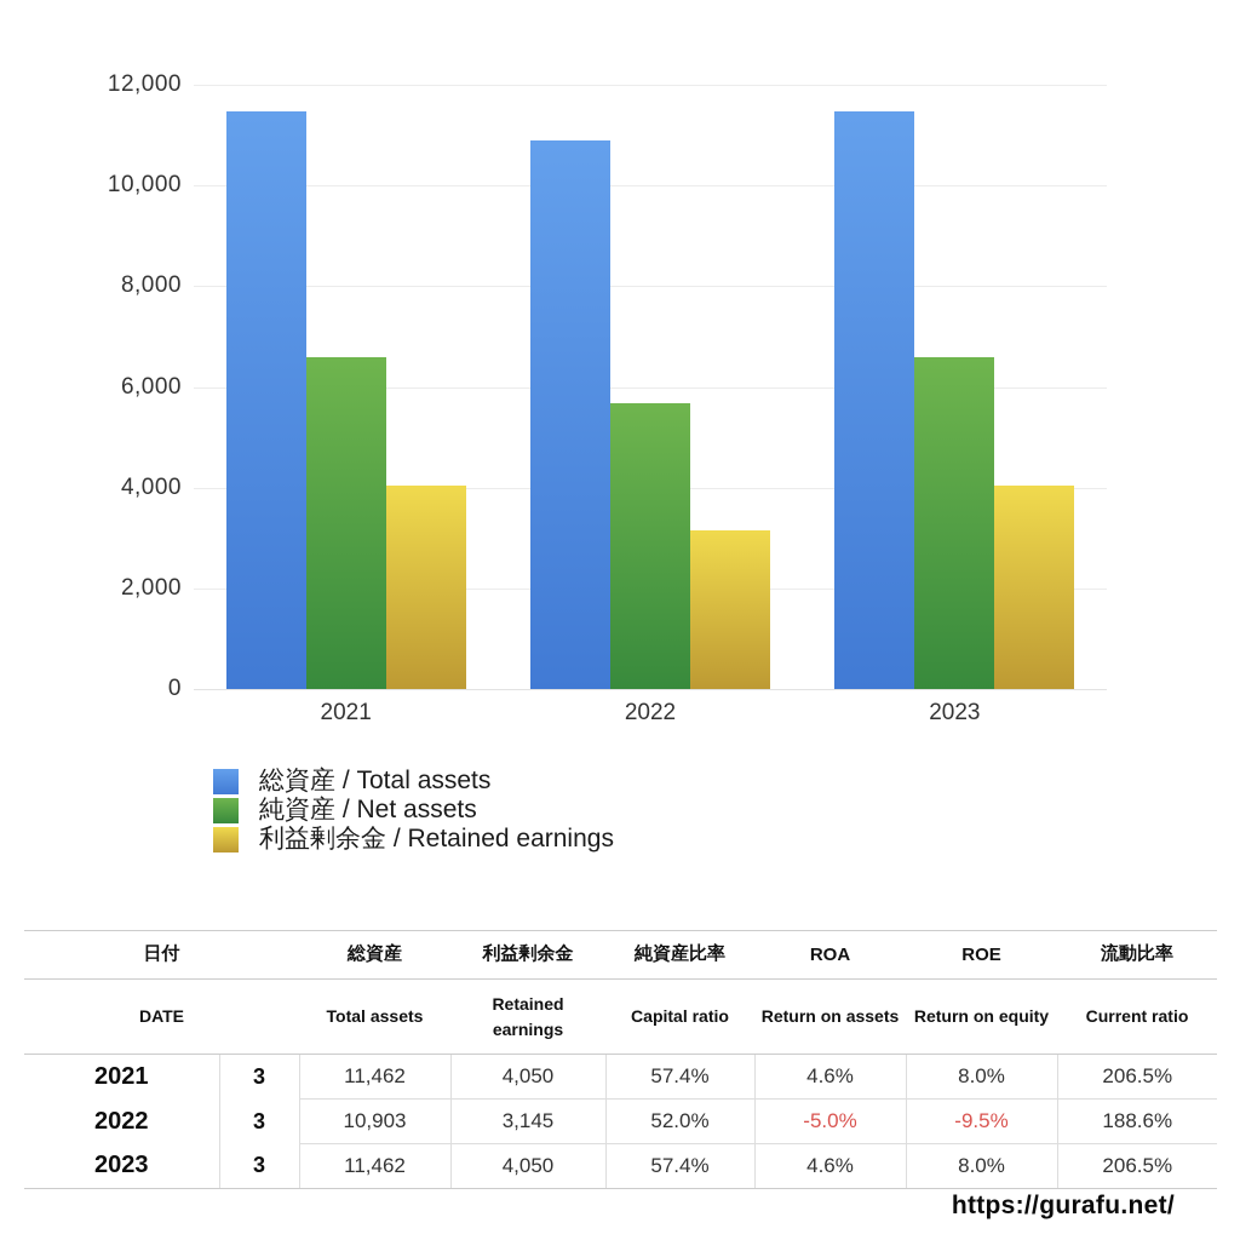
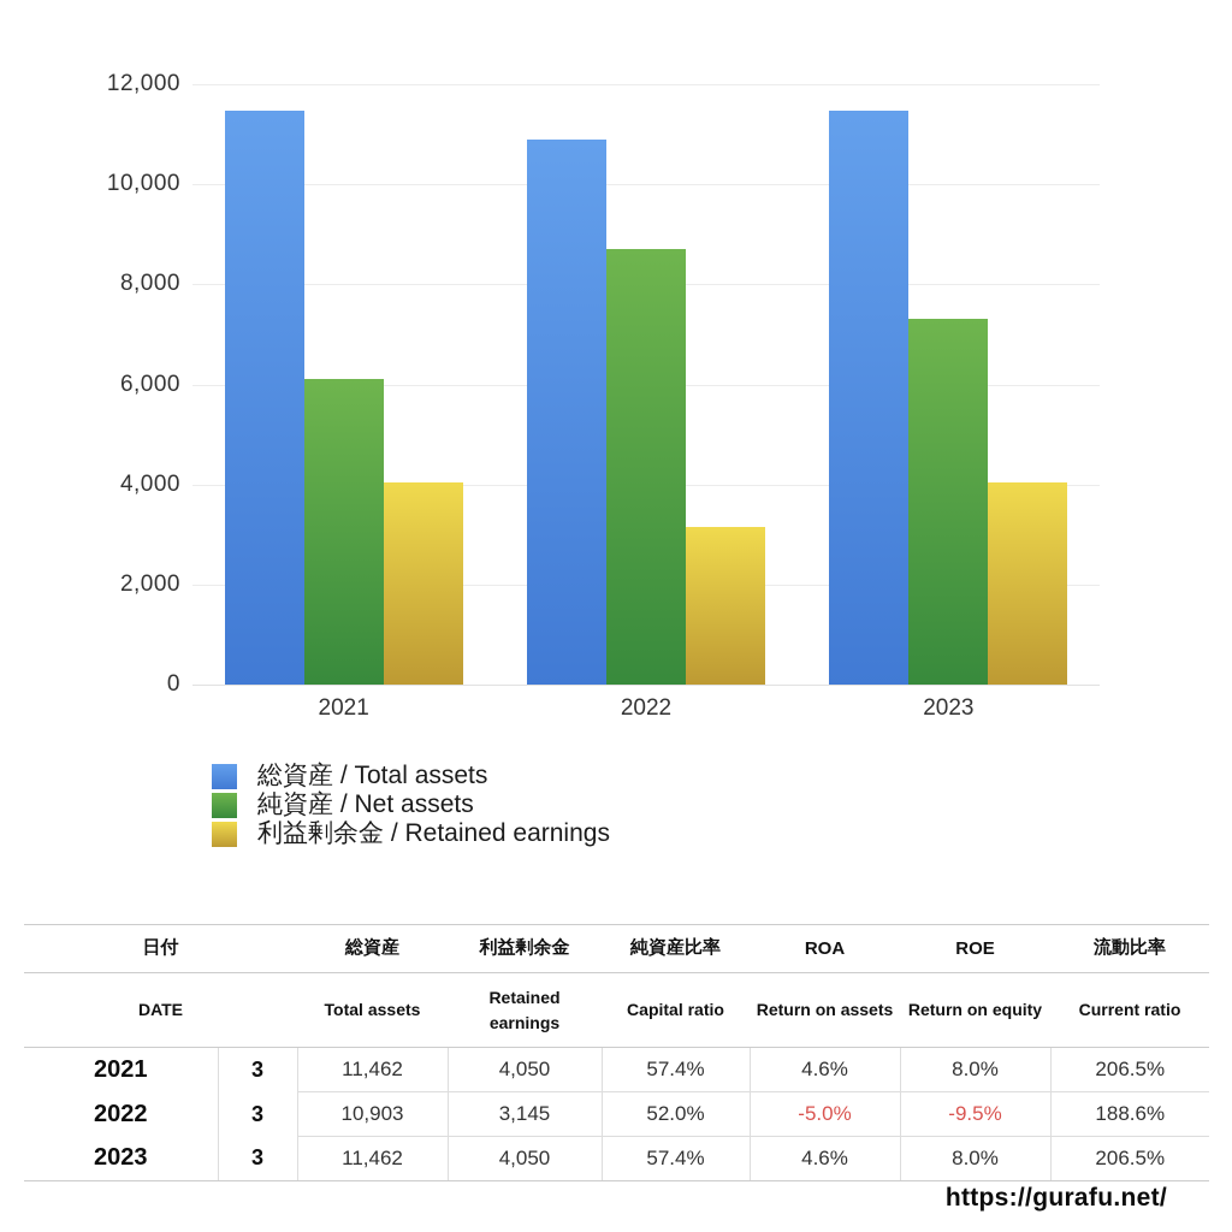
純資産 / Net assets/2021: 6600 -> 6100
純資産 / Net assets/2022: 5700 -> 8700
純資産 / Net assets/2023: 6600 -> 7300
